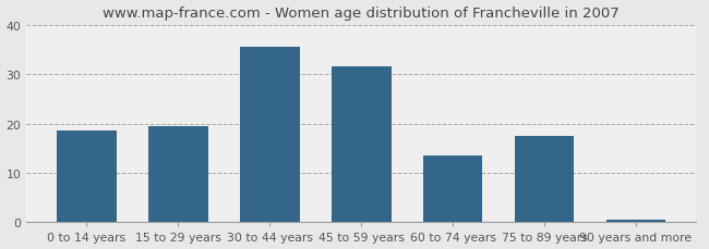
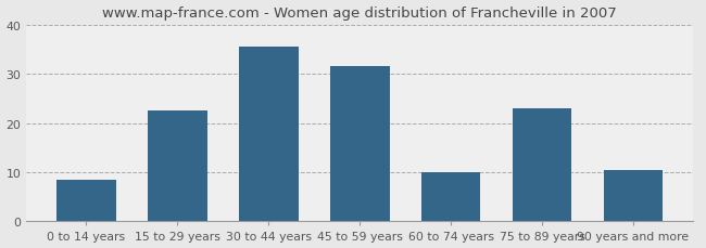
0 to 14 years: 18.5 -> 8.5
15 to 29 years: 19.5 -> 22.5
60 to 74 years: 13.5 -> 10.0
75 to 89 years: 17.5 -> 23.0
90 years and more: 0.5 -> 10.5
